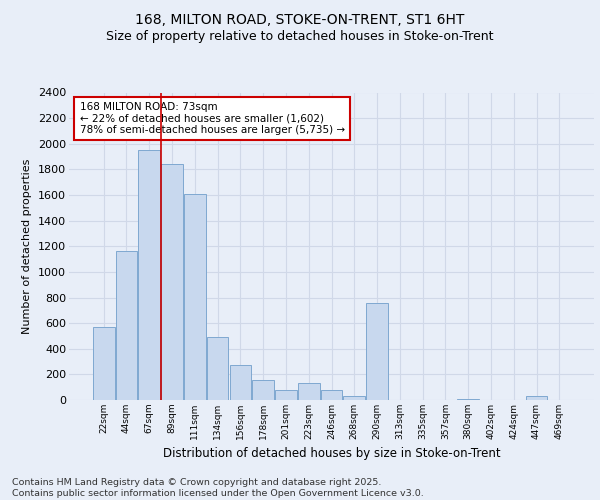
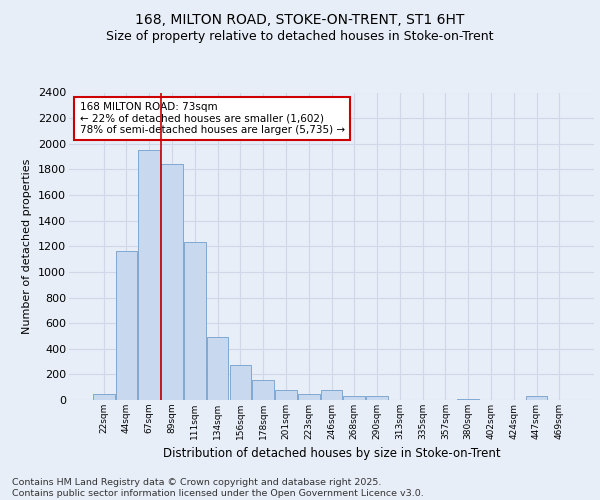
22sqm: 570 -> 50
111sqm: 1610 -> 1230
223sqm: 130 -> 50
290sqm: 760 -> 30
